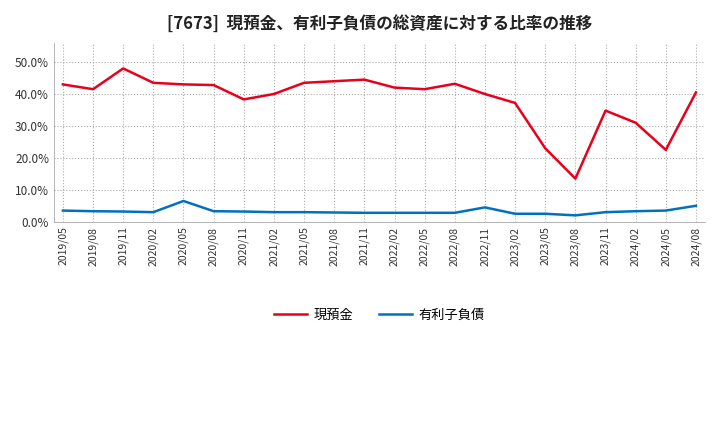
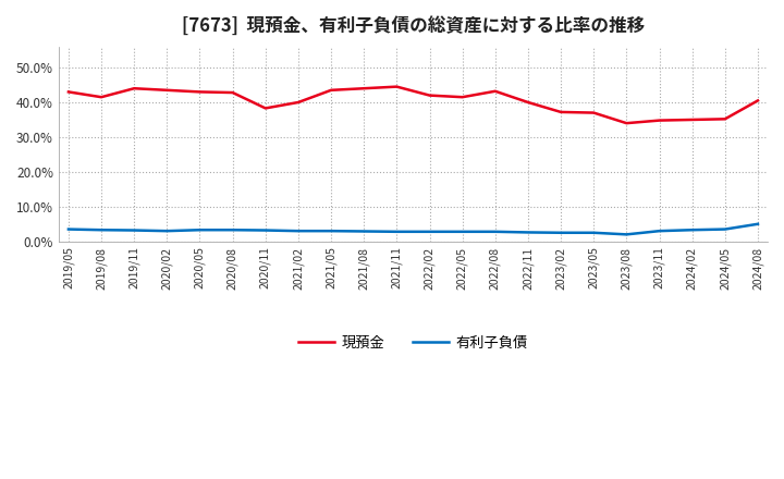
現預金/2019/11: 48.0% -> 44.0%
有利子負債/2020/05: 6.5% -> 3.3%
有利子負債/2022/11: 4.5% -> 2.6%
現預金/2023/05: 23.0% -> 37.0%
現預金/2023/08: 13.5% -> 34.0%
現預金/2024/02: 31.0% -> 35.0%
現預金/2024/05: 22.5% -> 35.2%
